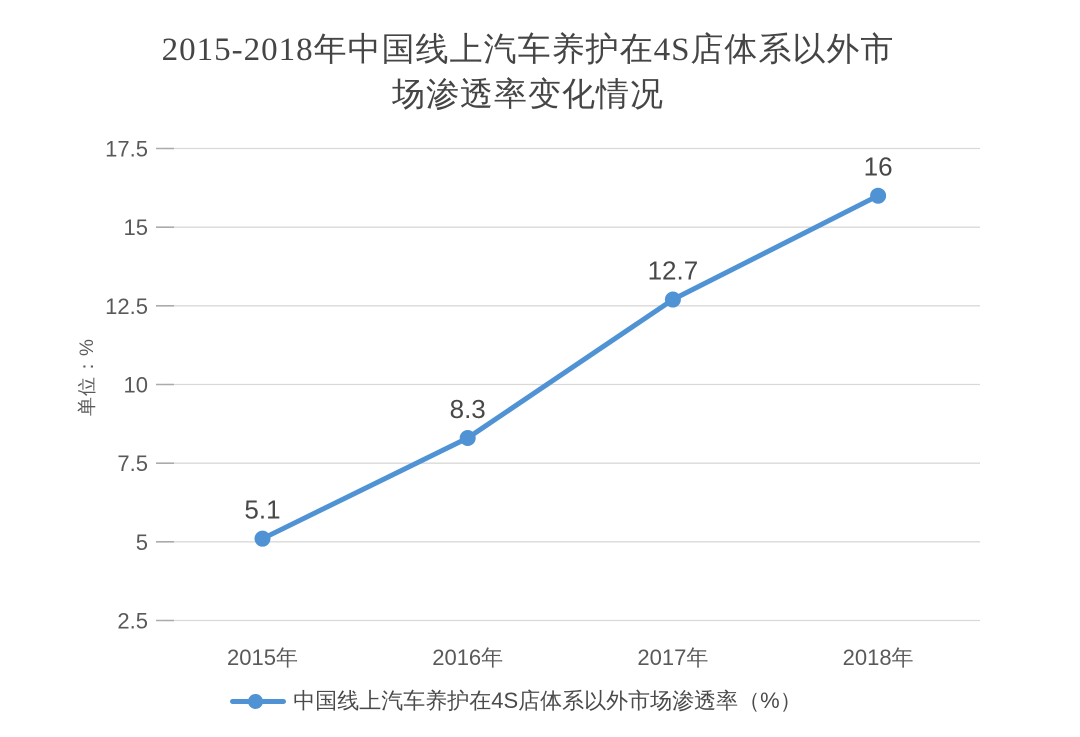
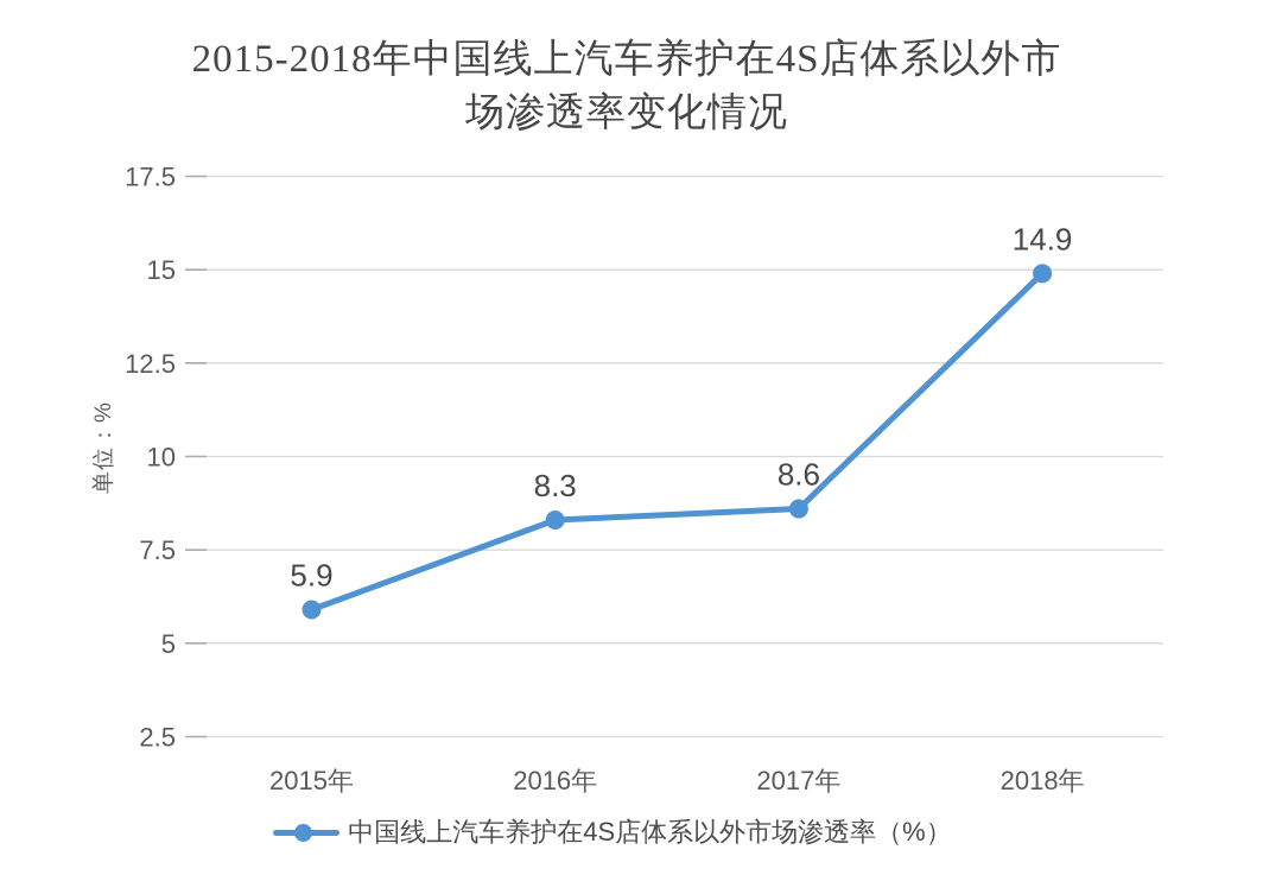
2015年: 5.1 -> 5.9
2017年: 12.7 -> 8.6
2018年: 16 -> 14.9
